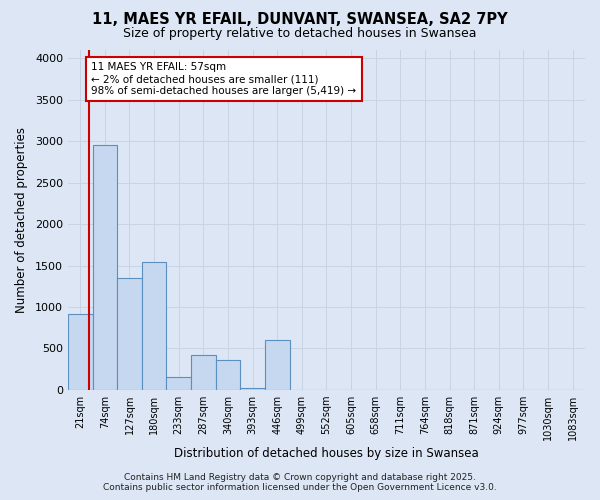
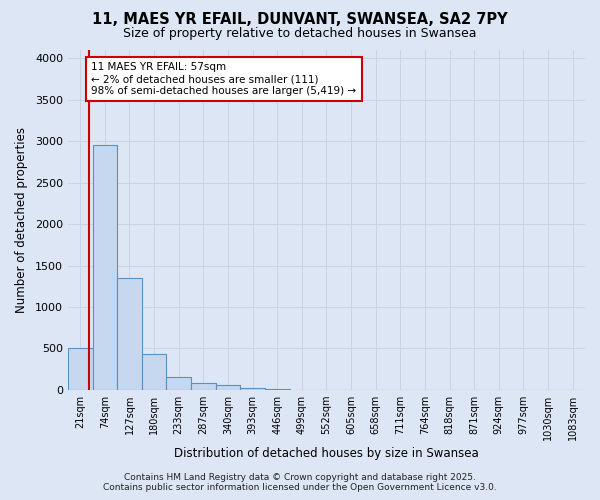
21sqm: 920 -> 500
180sqm: 1540 -> 430
287sqm: 420 -> 80
340sqm: 360 -> 60
446sqm: 600 -> 10
